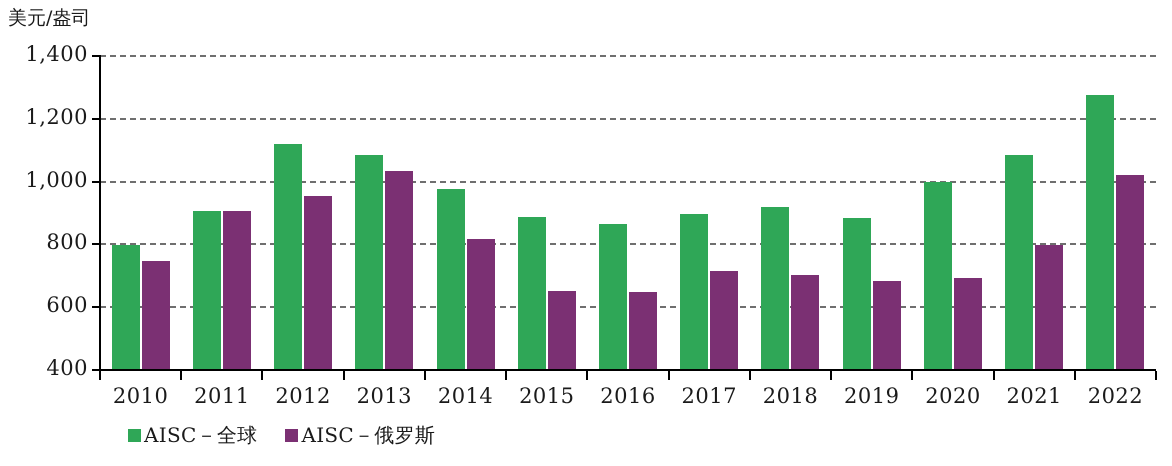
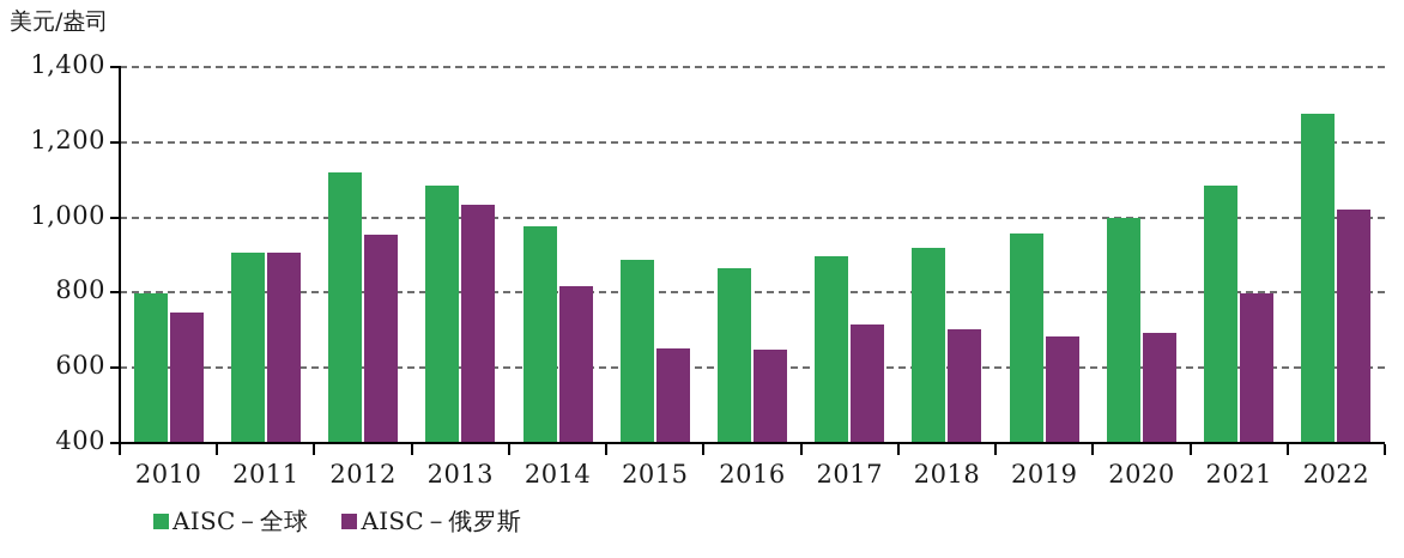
AISC－全球/2019: 880 -> 950
